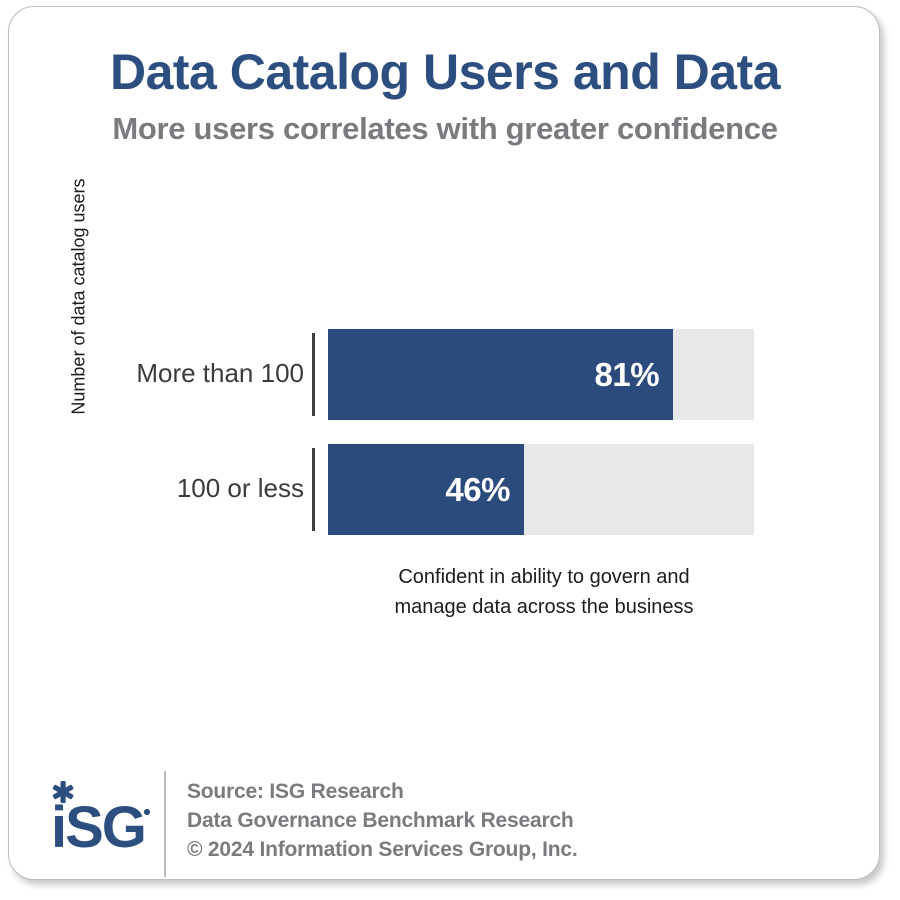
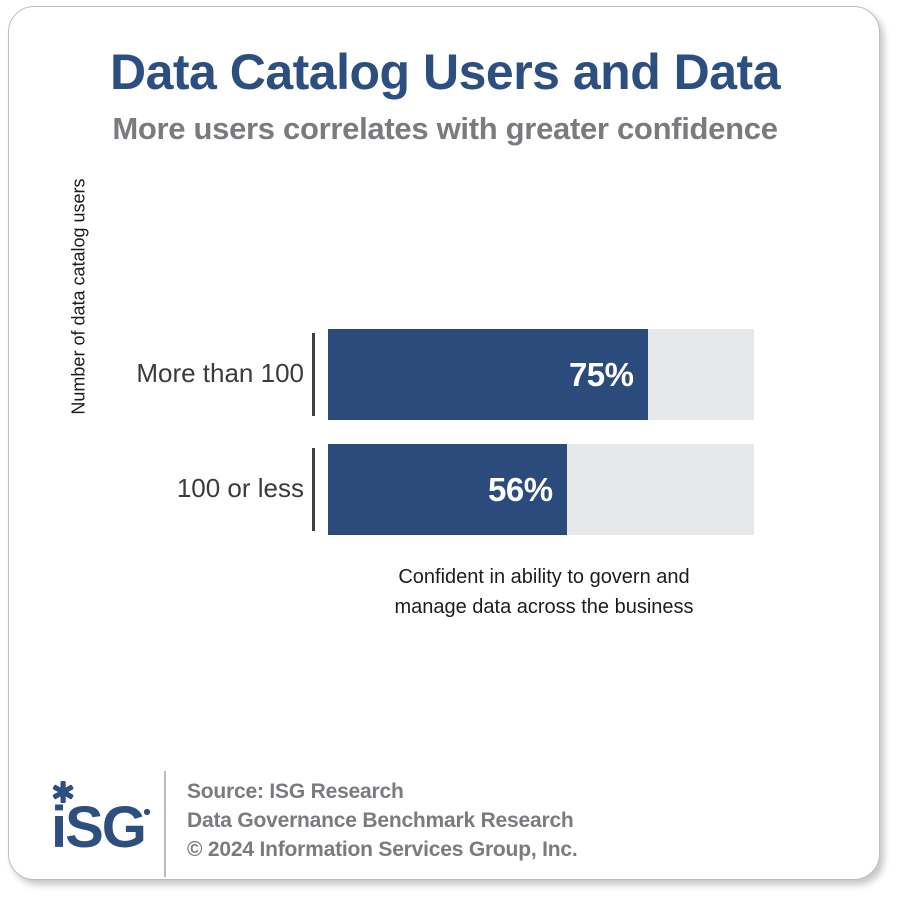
More than 100: 81% -> 75%
100 or less: 46% -> 56%
